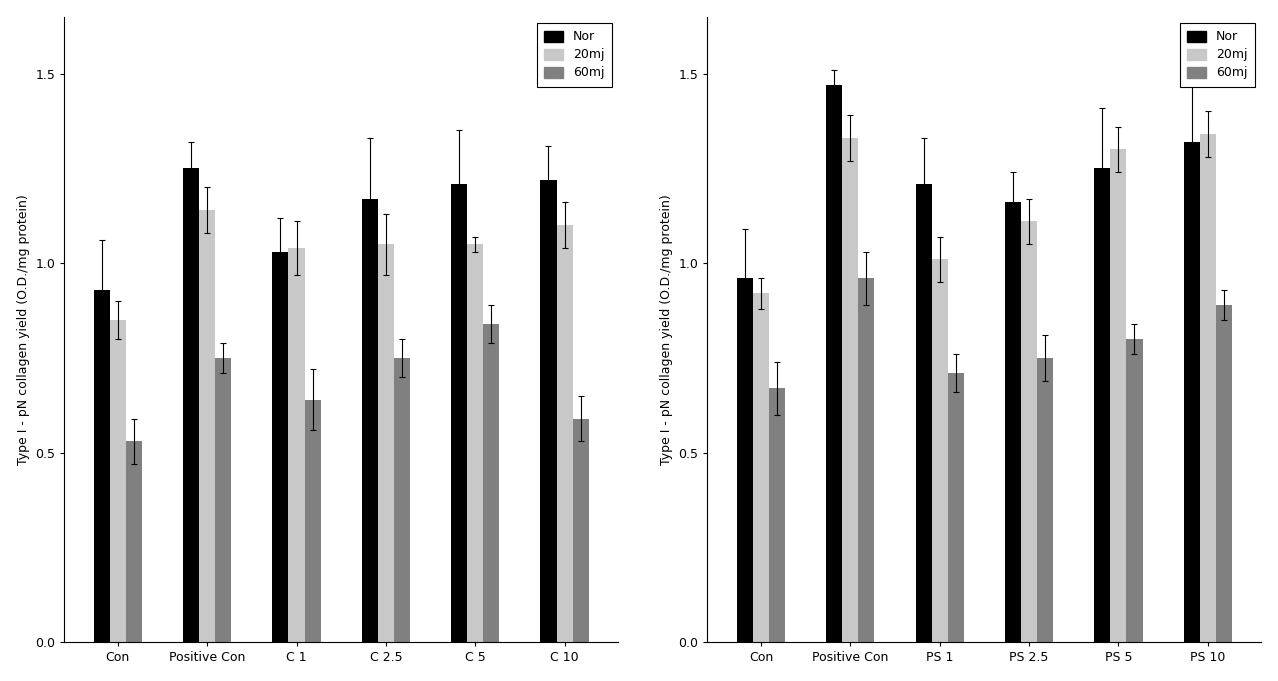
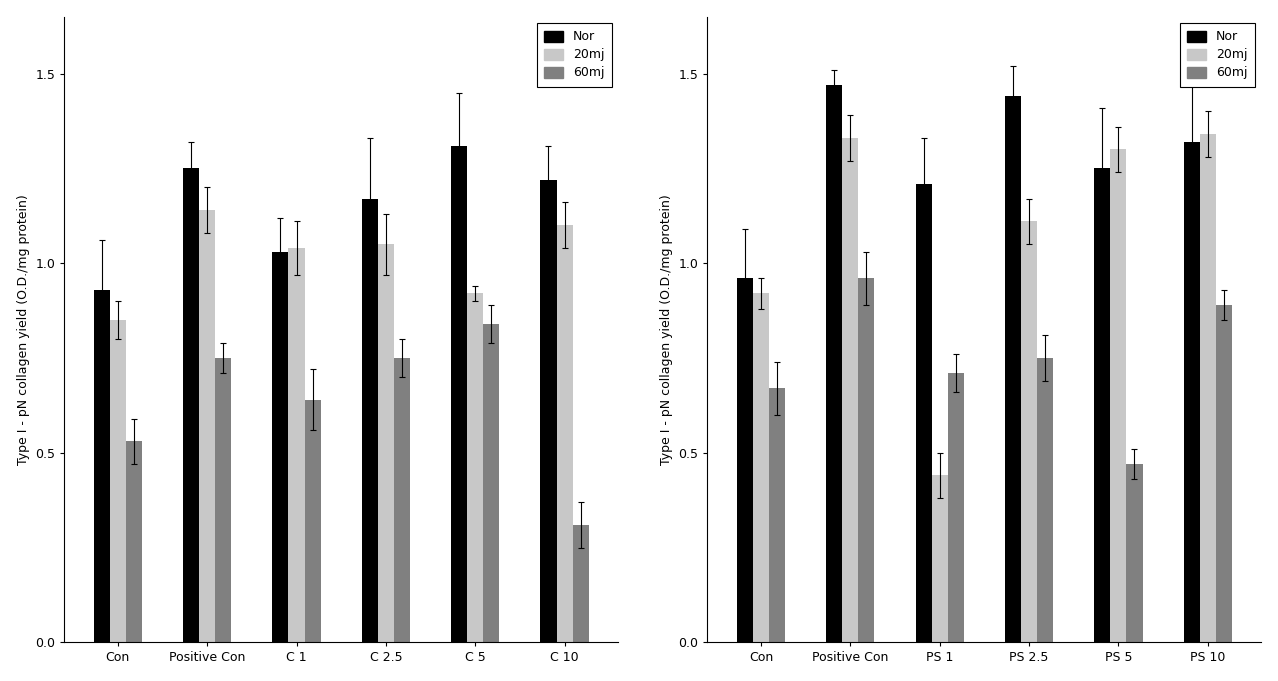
Nor/C 5: 1.21 -> 1.31
20mj/C 5: 1.05 -> 0.92
60mj/C 10: 0.59 -> 0.31
20mj/PS 1: 1.01 -> 0.44
Nor/PS 2.5: 1.16 -> 1.44
60mj/PS 5: 0.80 -> 0.47
